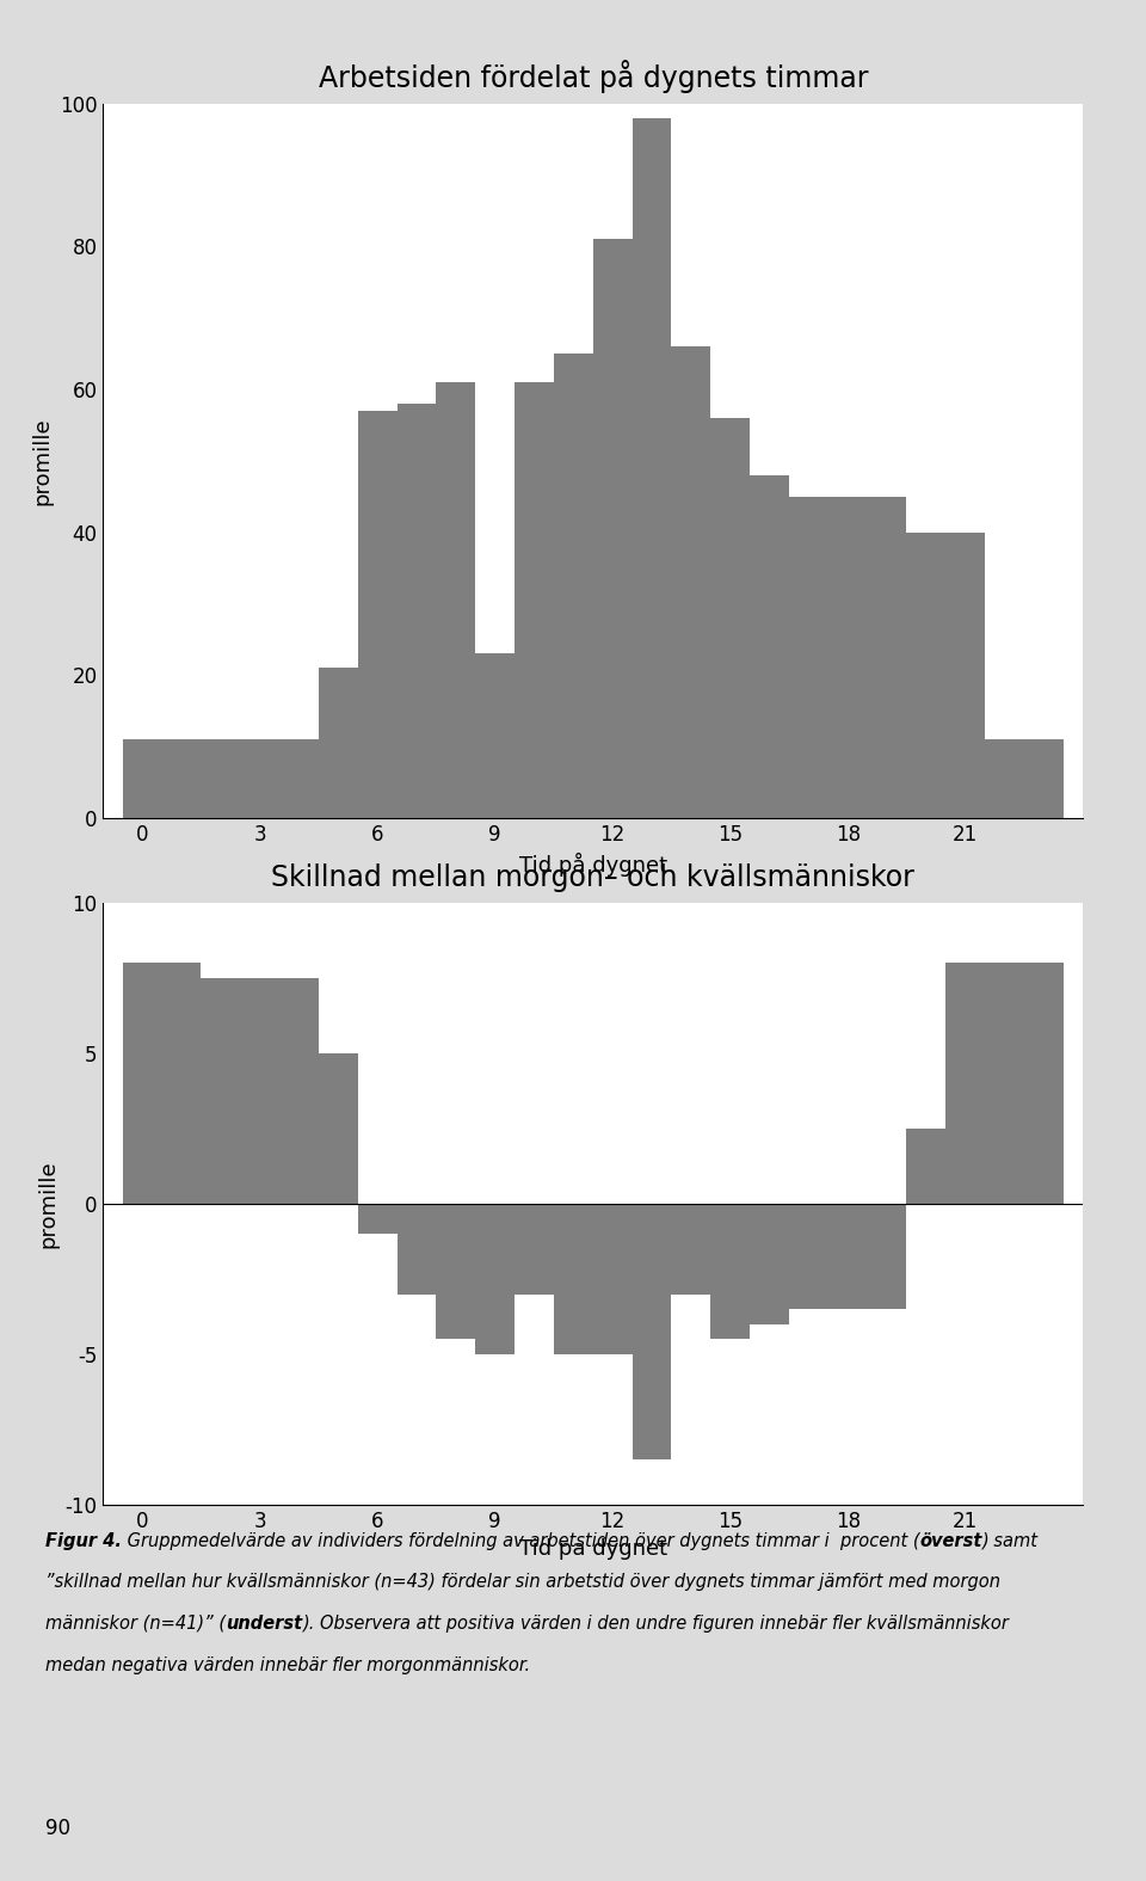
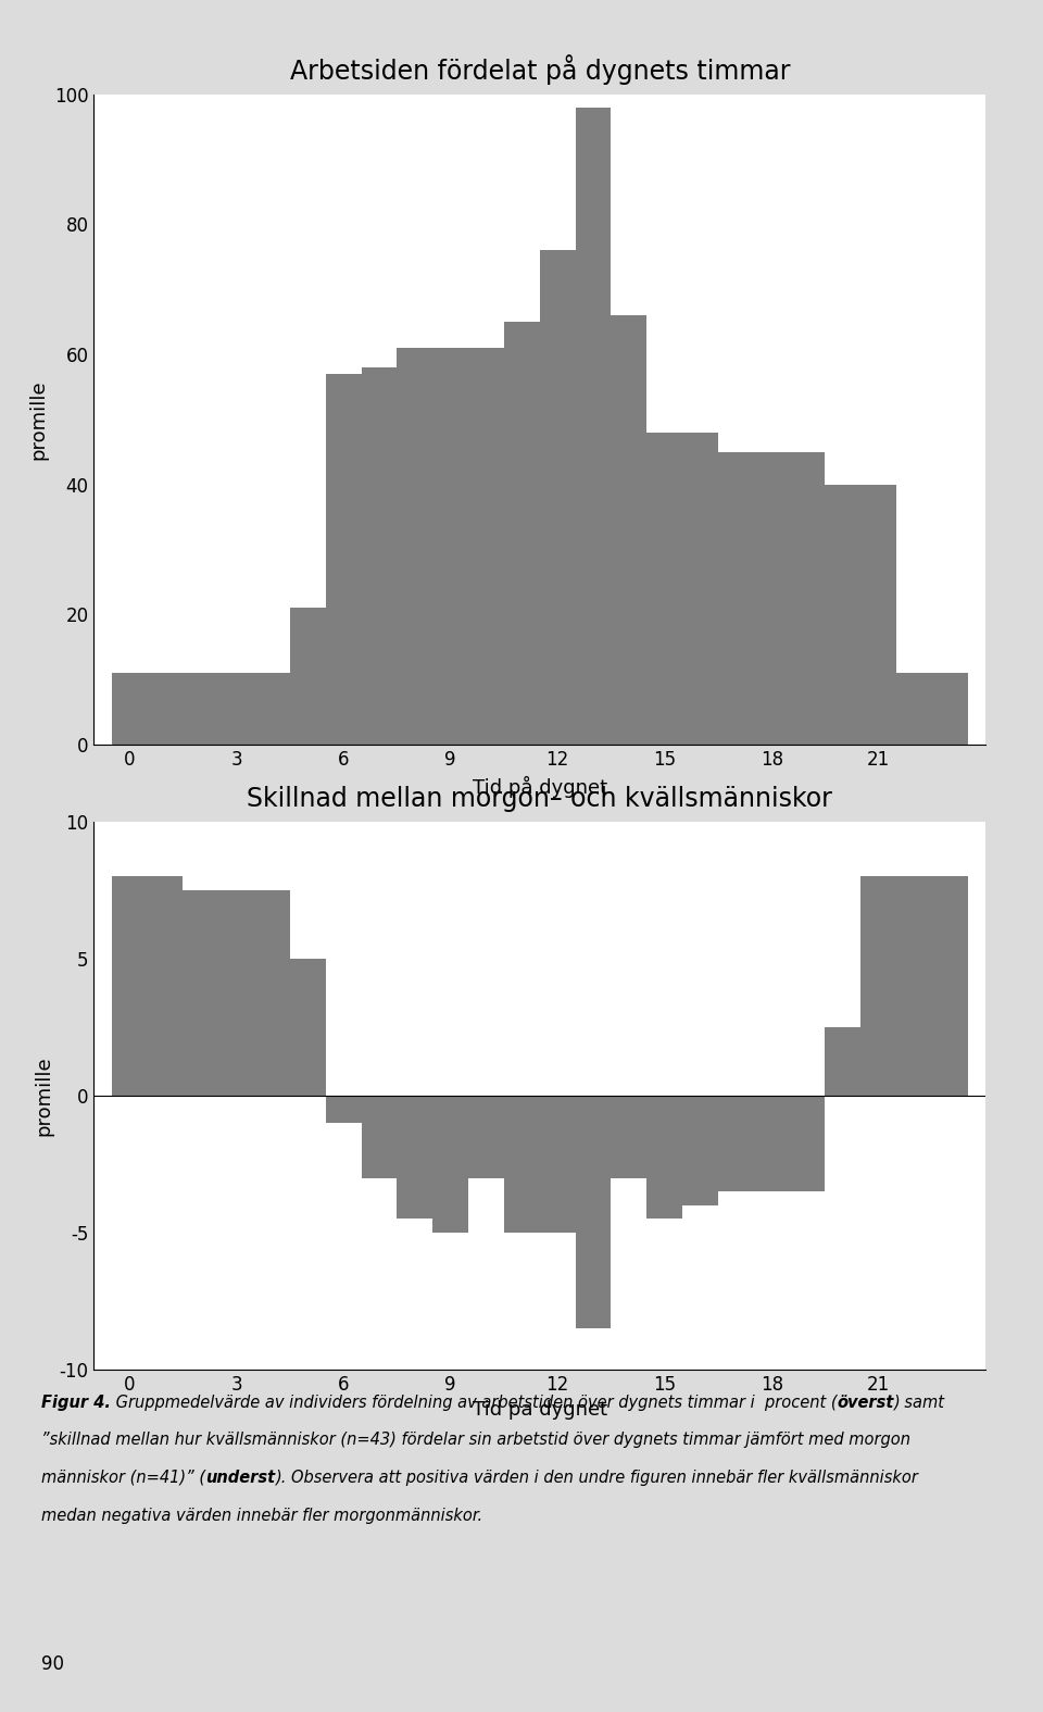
Arbetsiden fördelat på dygnets timmar/9: 23 -> 61
Arbetsiden fördelat på dygnets timmar/12: 81 -> 76
Arbetsiden fördelat på dygnets timmar/15: 56 -> 48
